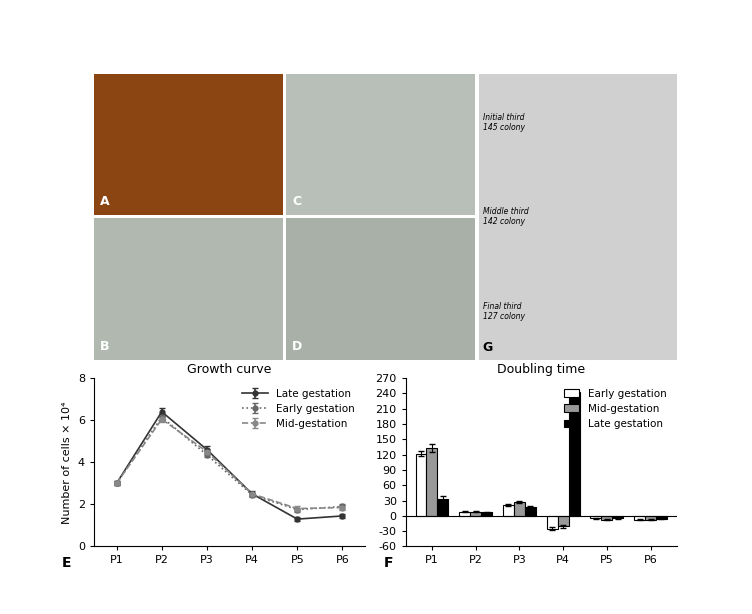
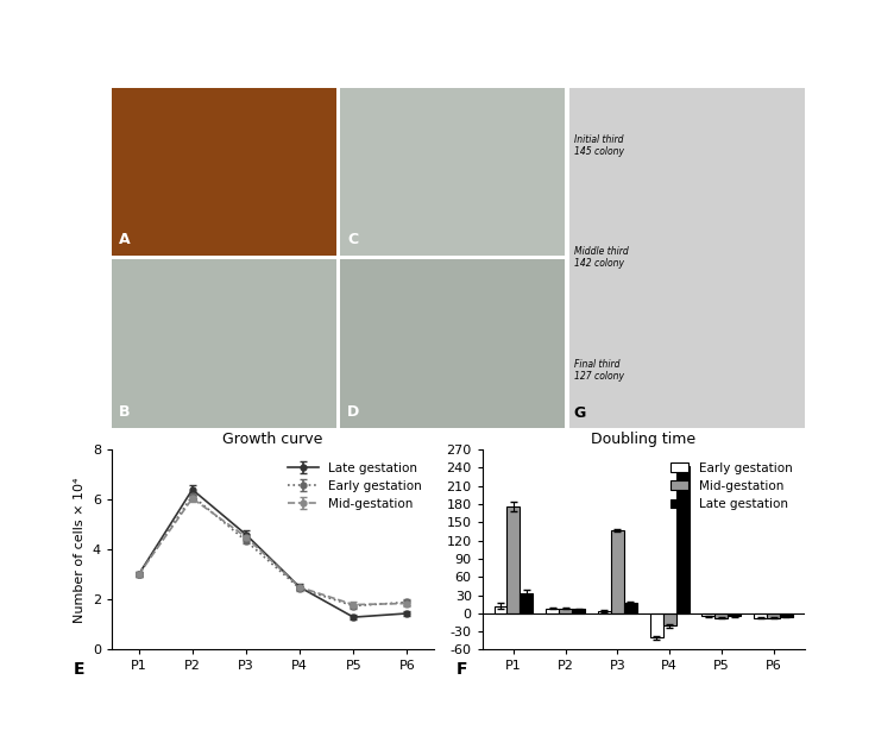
Doubling time/Early gestation/P1: 122 -> 12
Doubling time/Mid-gestation/P1: 133 -> 176
Doubling time/Early gestation/P3: 22 -> 4
Doubling time/Mid-gestation/P3: 28 -> 136
Doubling time/Early gestation/P4: -25 -> -40
